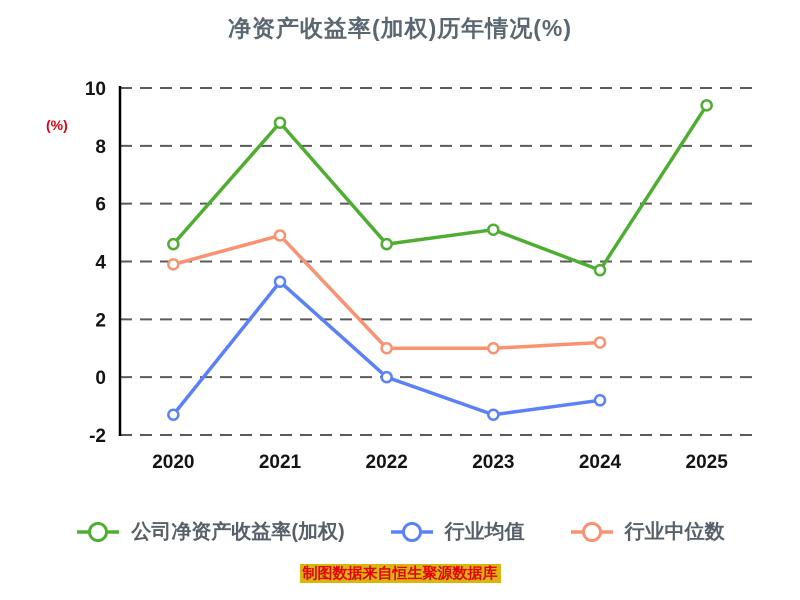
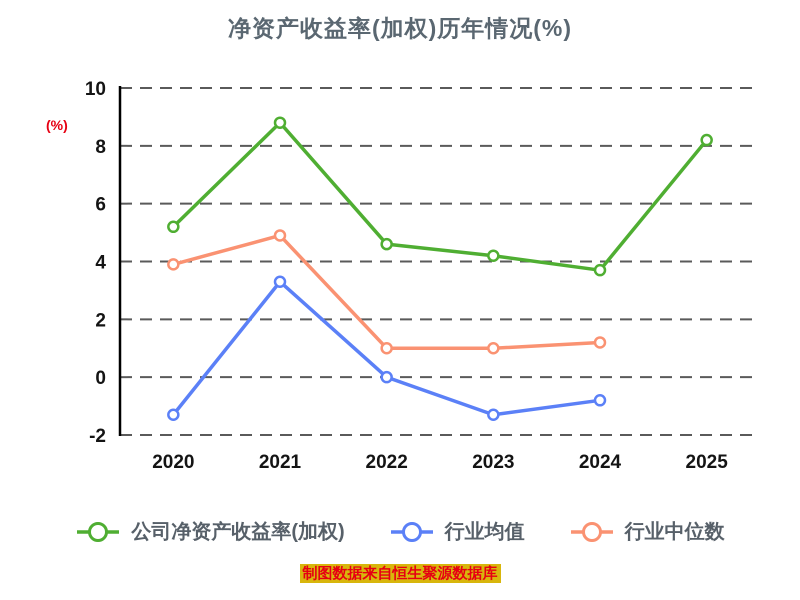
公司净资产收益率(加权)/2020: 4.6 -> 5.2
公司净资产收益率(加权)/2023: 5.1 -> 4.2
公司净资产收益率(加权)/2025: 9.4 -> 8.2
